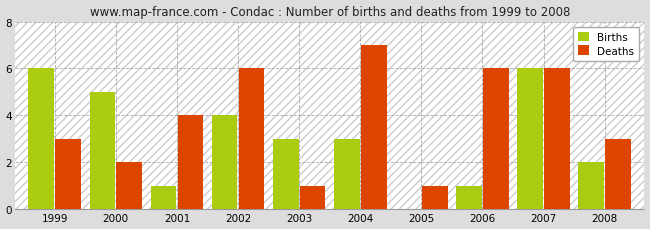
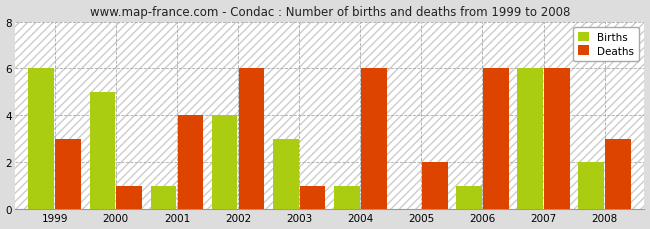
Deaths/2000: 2 -> 1
Births/2004: 3 -> 1
Deaths/2004: 7 -> 6
Deaths/2005: 1 -> 2
